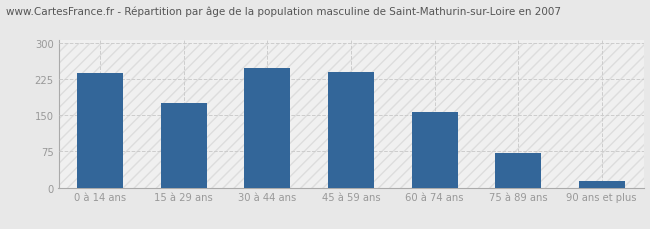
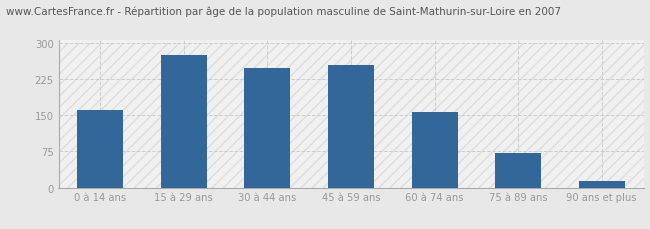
0 à 14 ans: 238 -> 160
15 à 29 ans: 175 -> 275
45 à 59 ans: 240 -> 255
